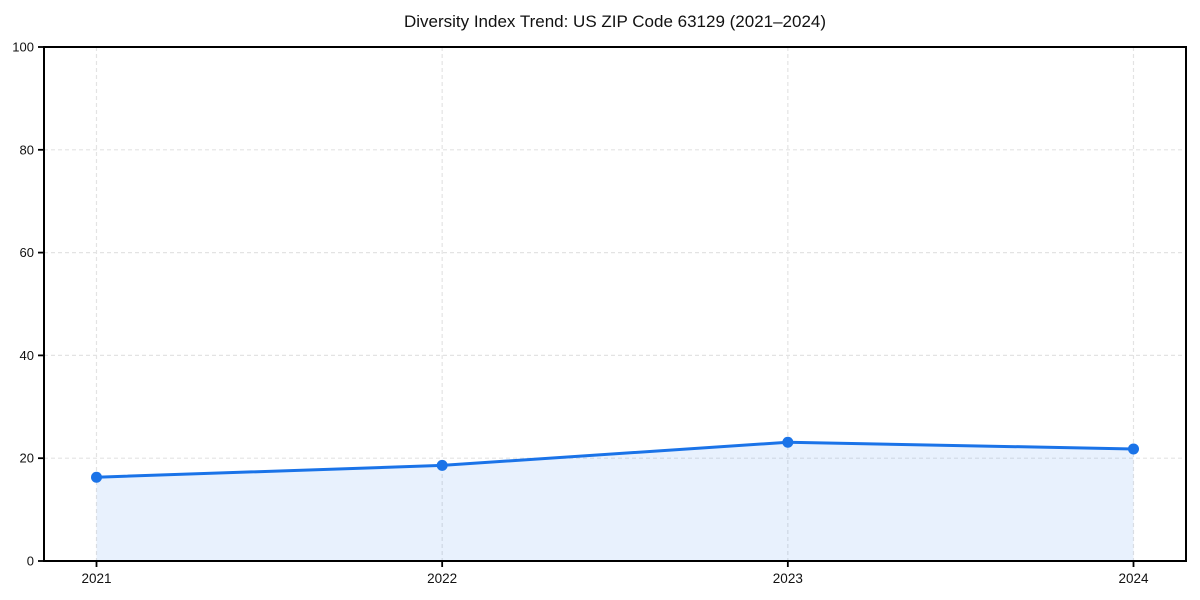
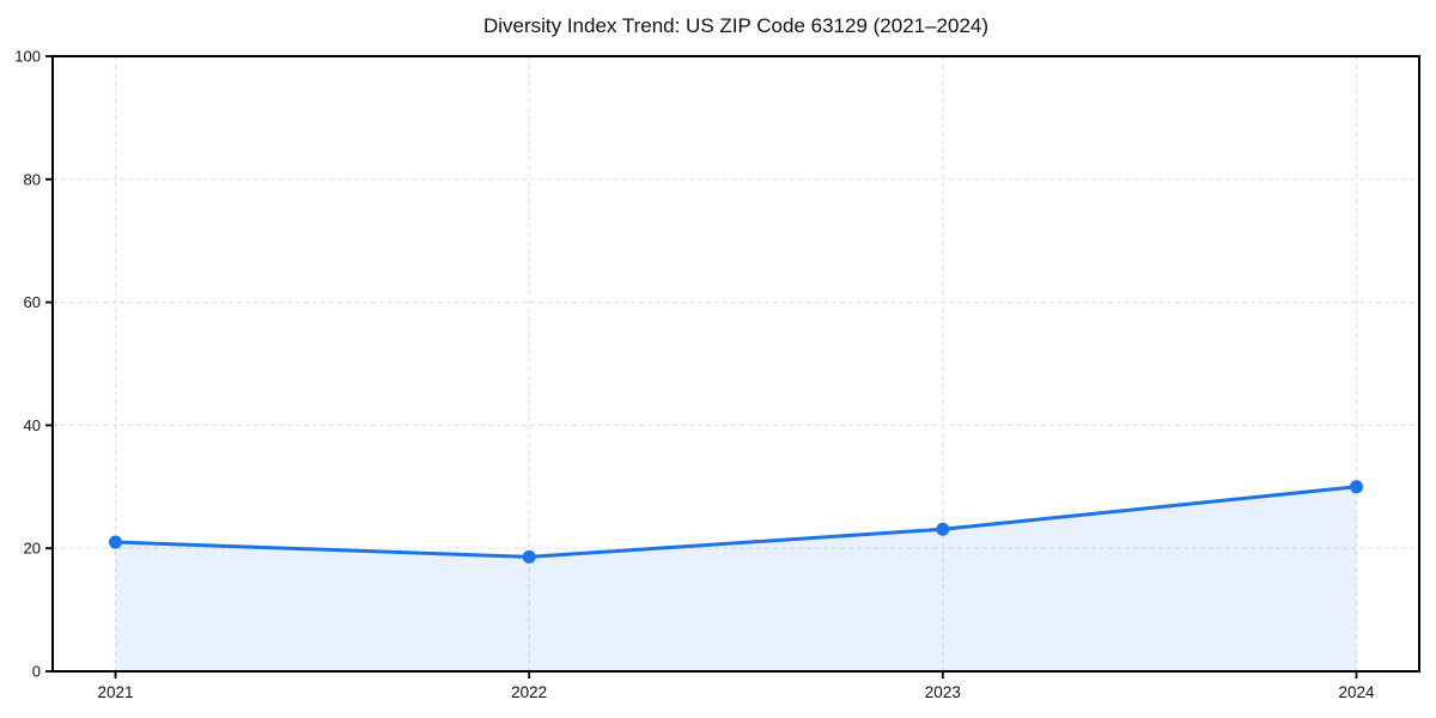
2021: 16 -> 21
2024: 22 -> 30
